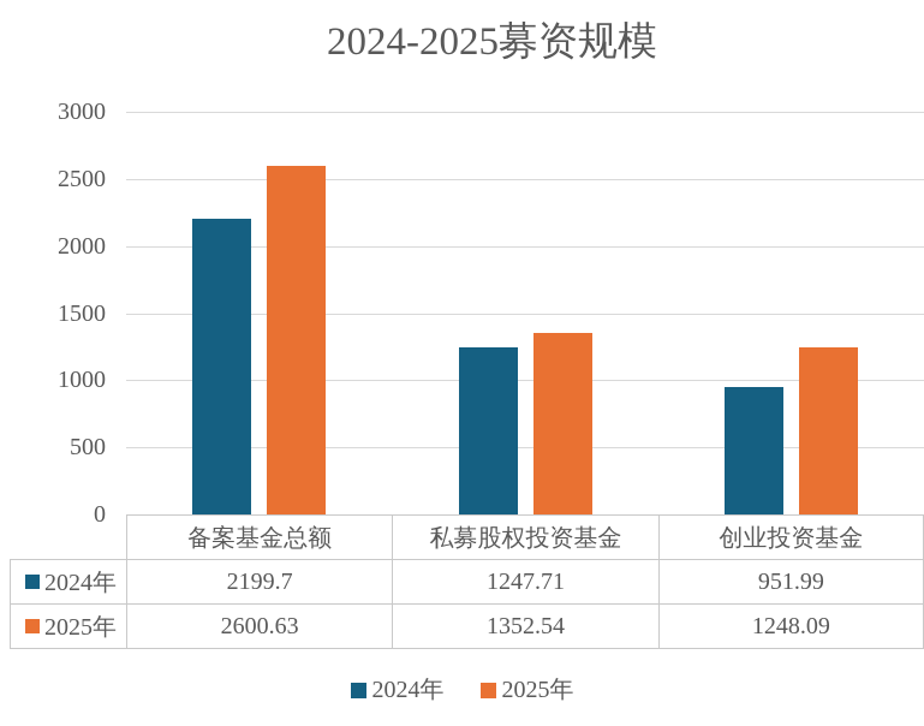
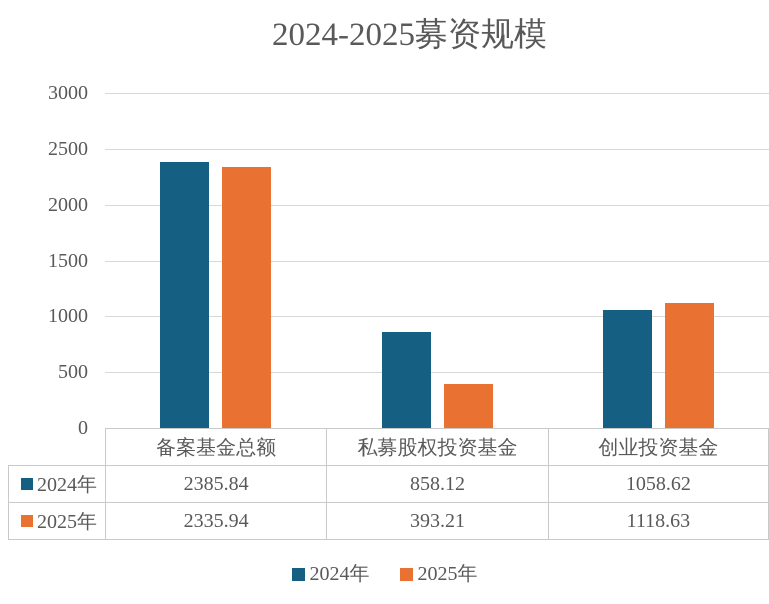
2024年/备案基金总额: 2199.7 -> 2385.84
2025年/备案基金总额: 2600.63 -> 2335.94
2024年/私募股权投资基金: 1247.71 -> 858.12
2025年/私募股权投资基金: 1352.54 -> 393.21
2024年/创业投资基金: 951.99 -> 1058.62
2025年/创业投资基金: 1248.09 -> 1118.63
